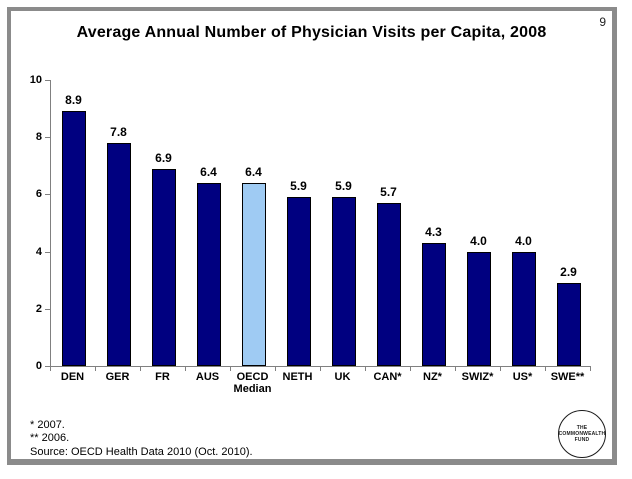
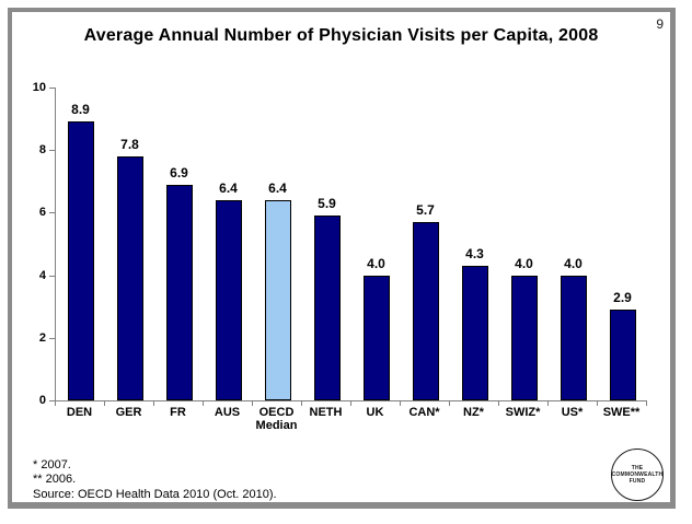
UK: 5.9 -> 4.0
